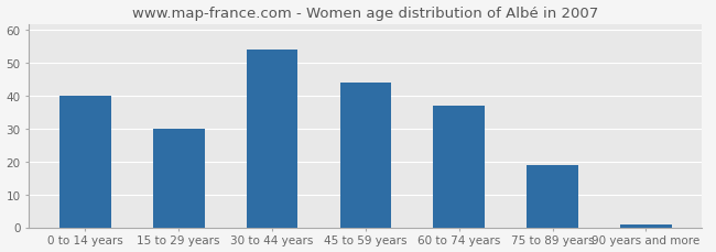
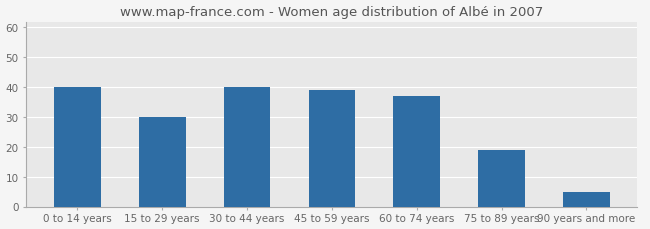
30 to 44 years: 54 -> 40
45 to 59 years: 44 -> 39
90 years and more: 1 -> 5
